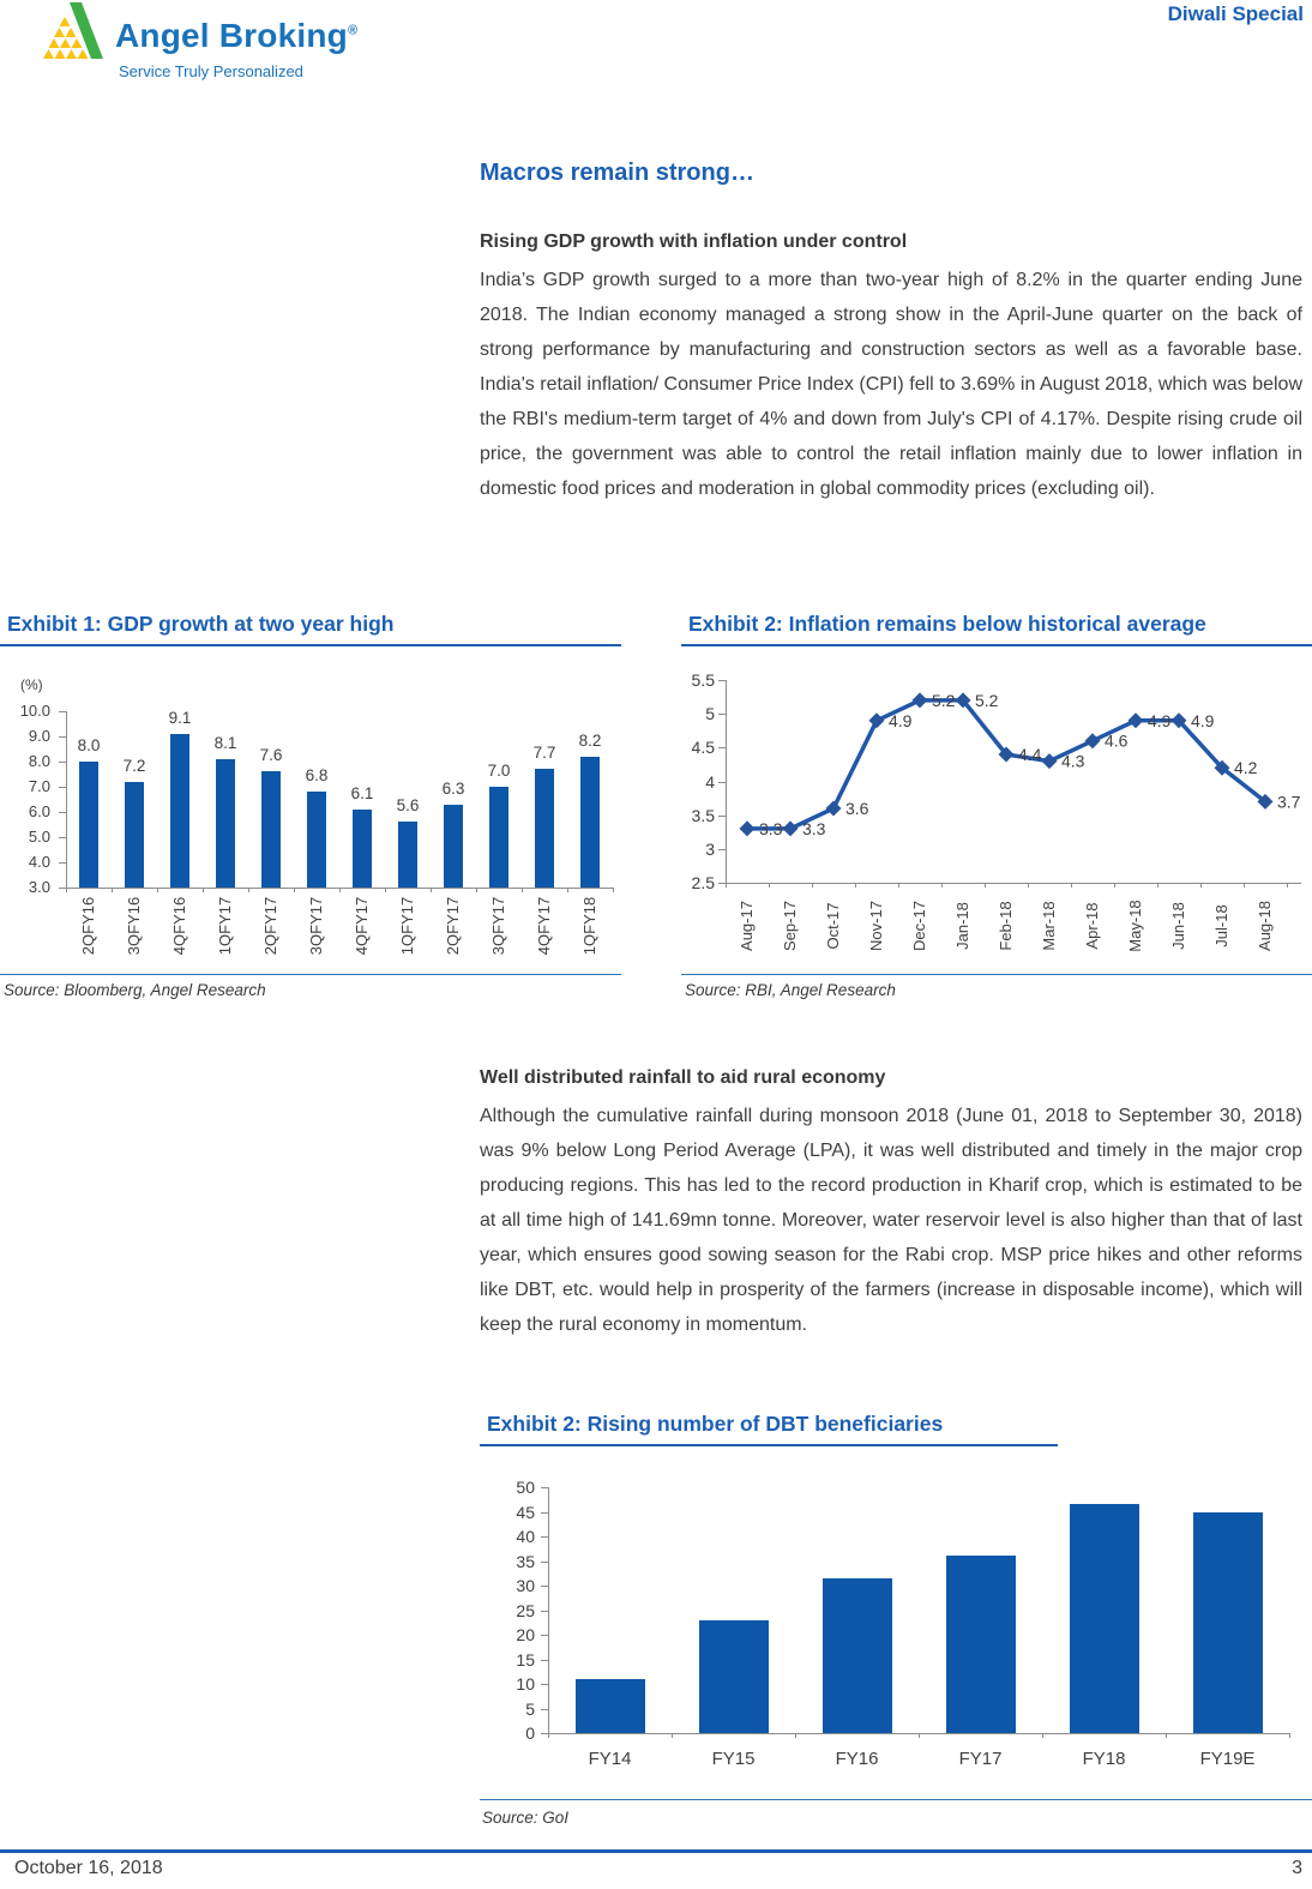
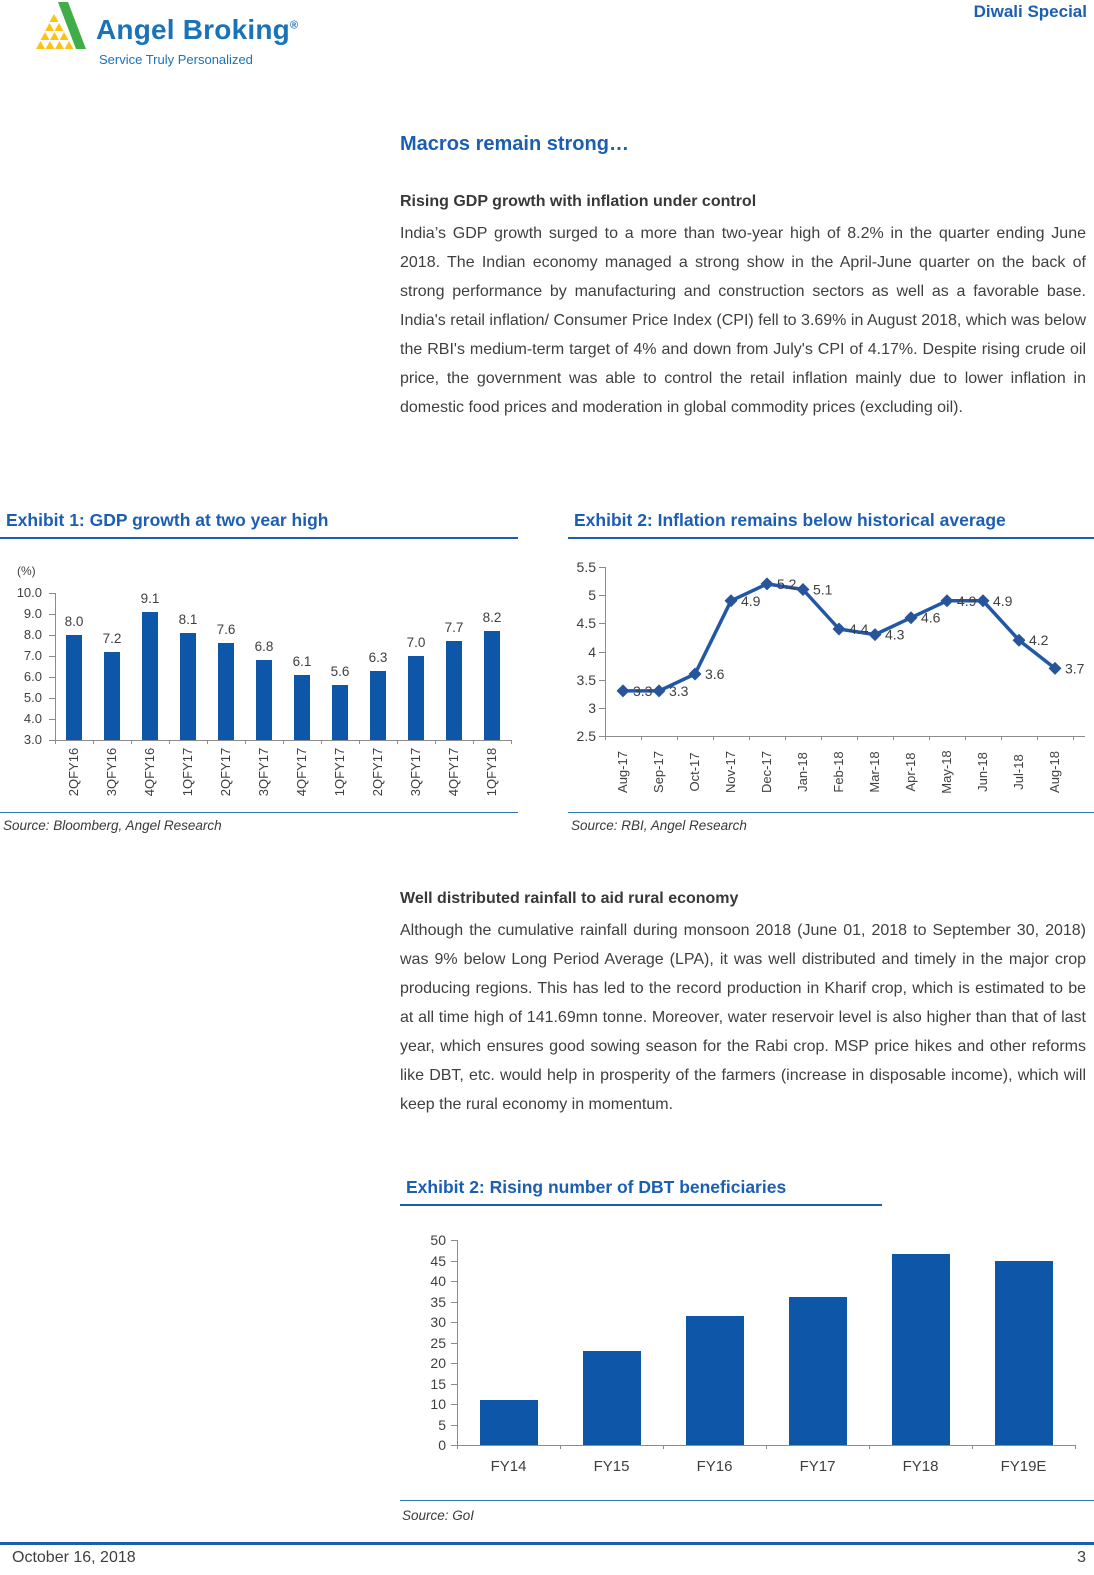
Exhibit 2: Inflation remains below historical average/Jan-18: 5.2 -> 5.1
